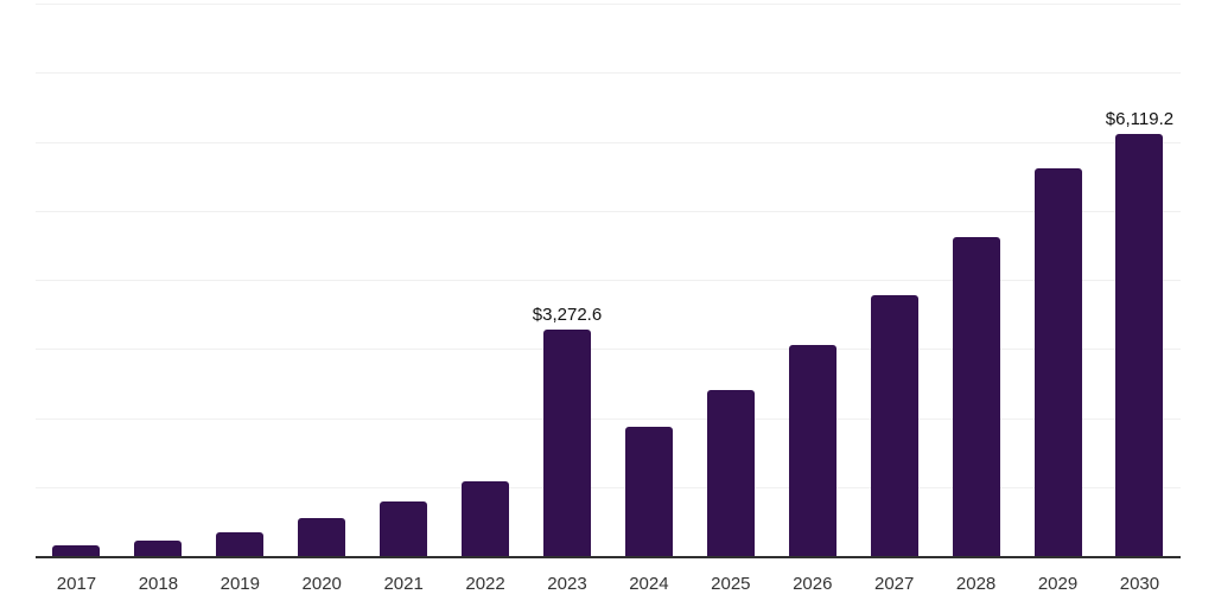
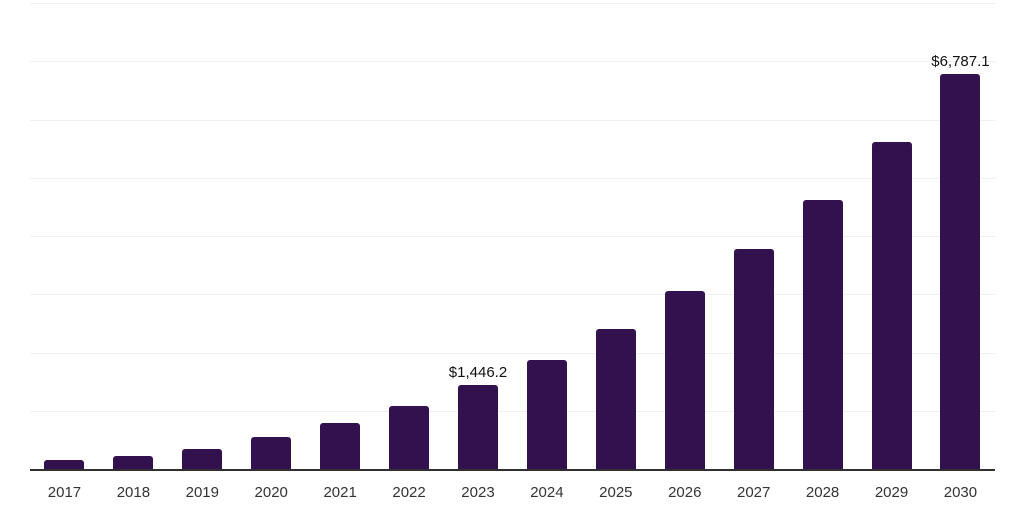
2023: $3,272.6 -> $1,446.2
2030: $6,119.2 -> $6,787.1
